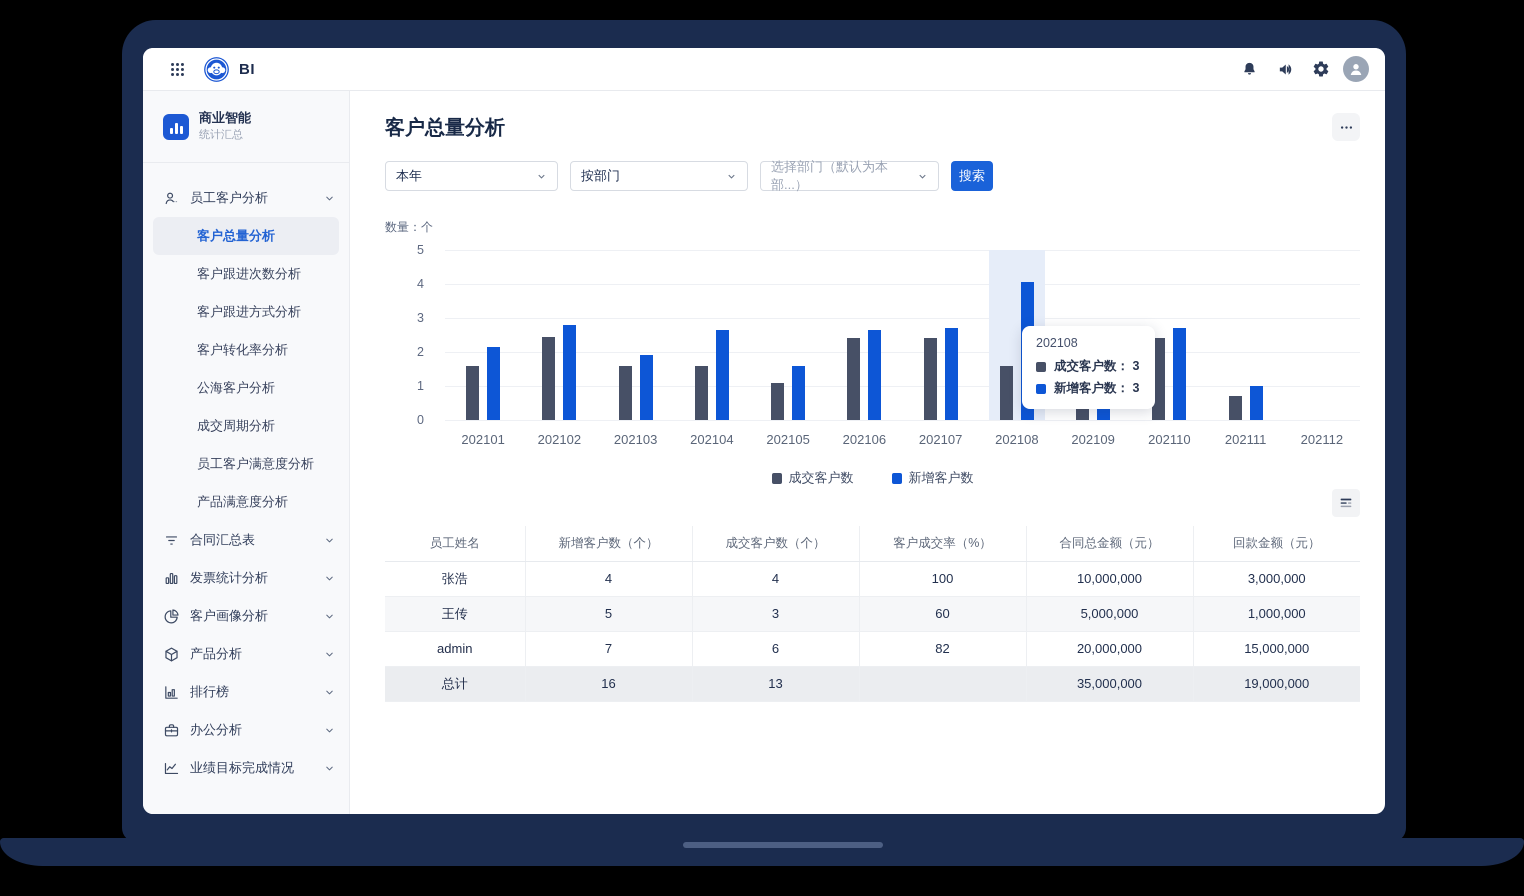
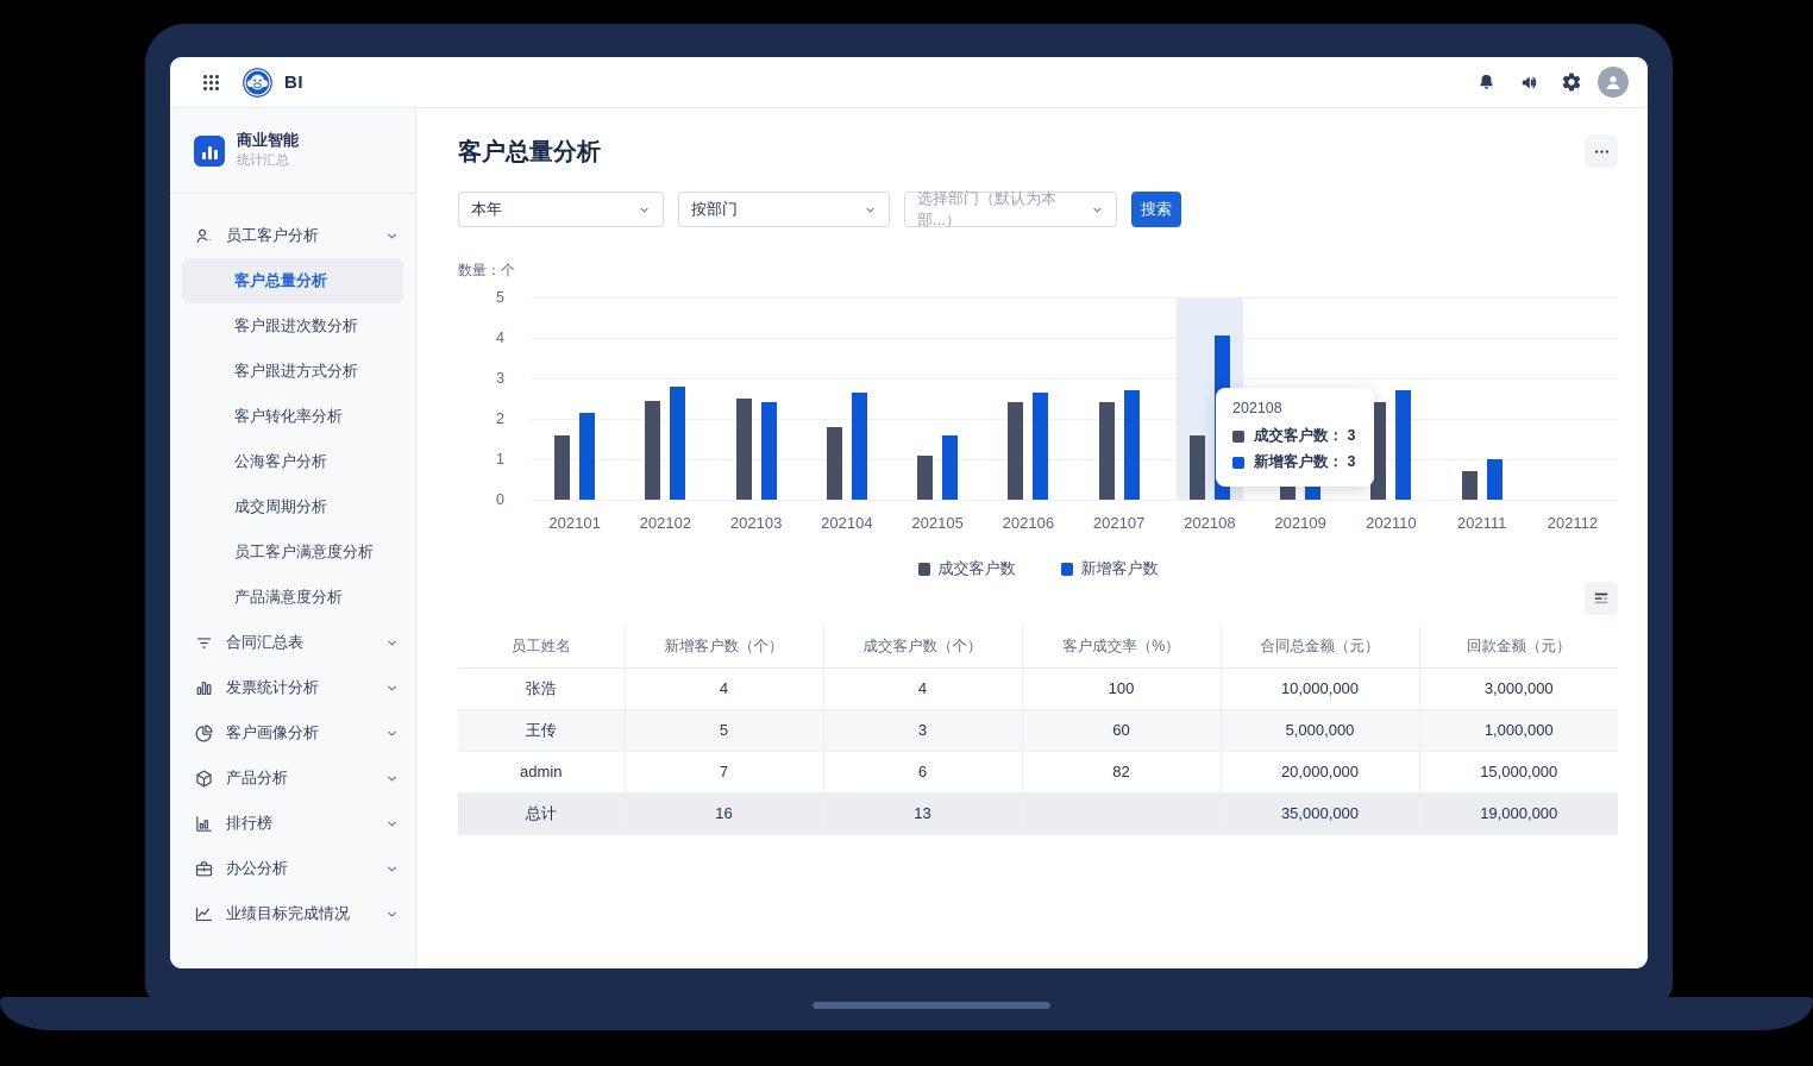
成交客户数/202103: 1.6 -> 2.5
新增客户数/202103: 1.9 -> 2.4
成交客户数/202104: 1.6 -> 1.8
